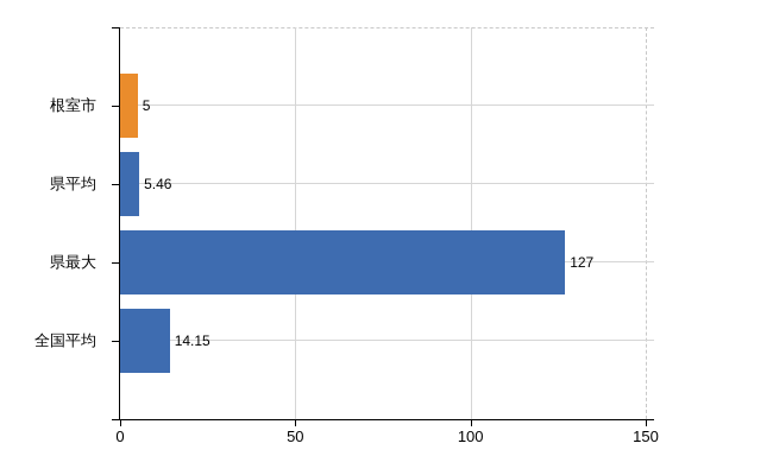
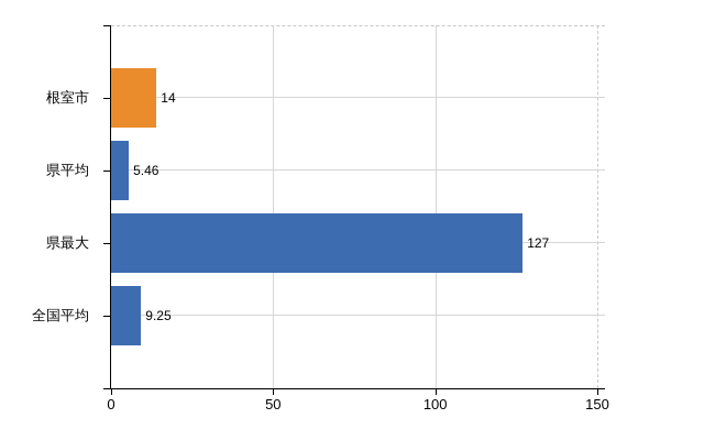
根室市: 5 -> 14
全国平均: 14.15 -> 9.25
